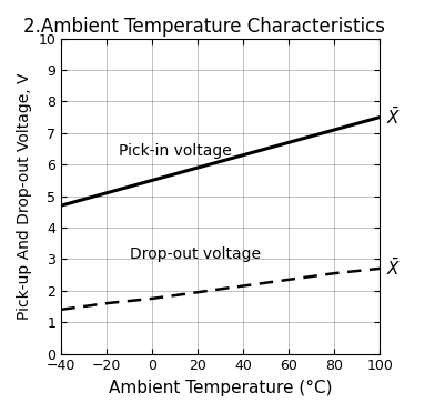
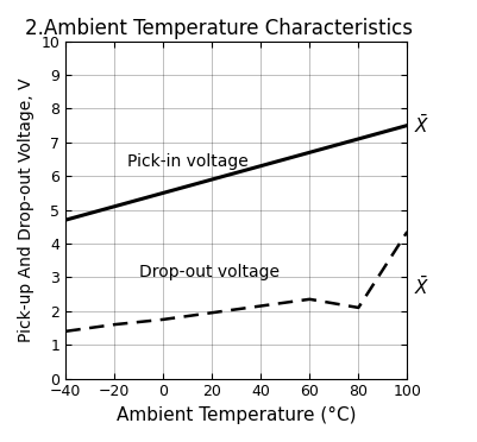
80: 2.55 -> 2.10
100: 2.70 -> 4.35
